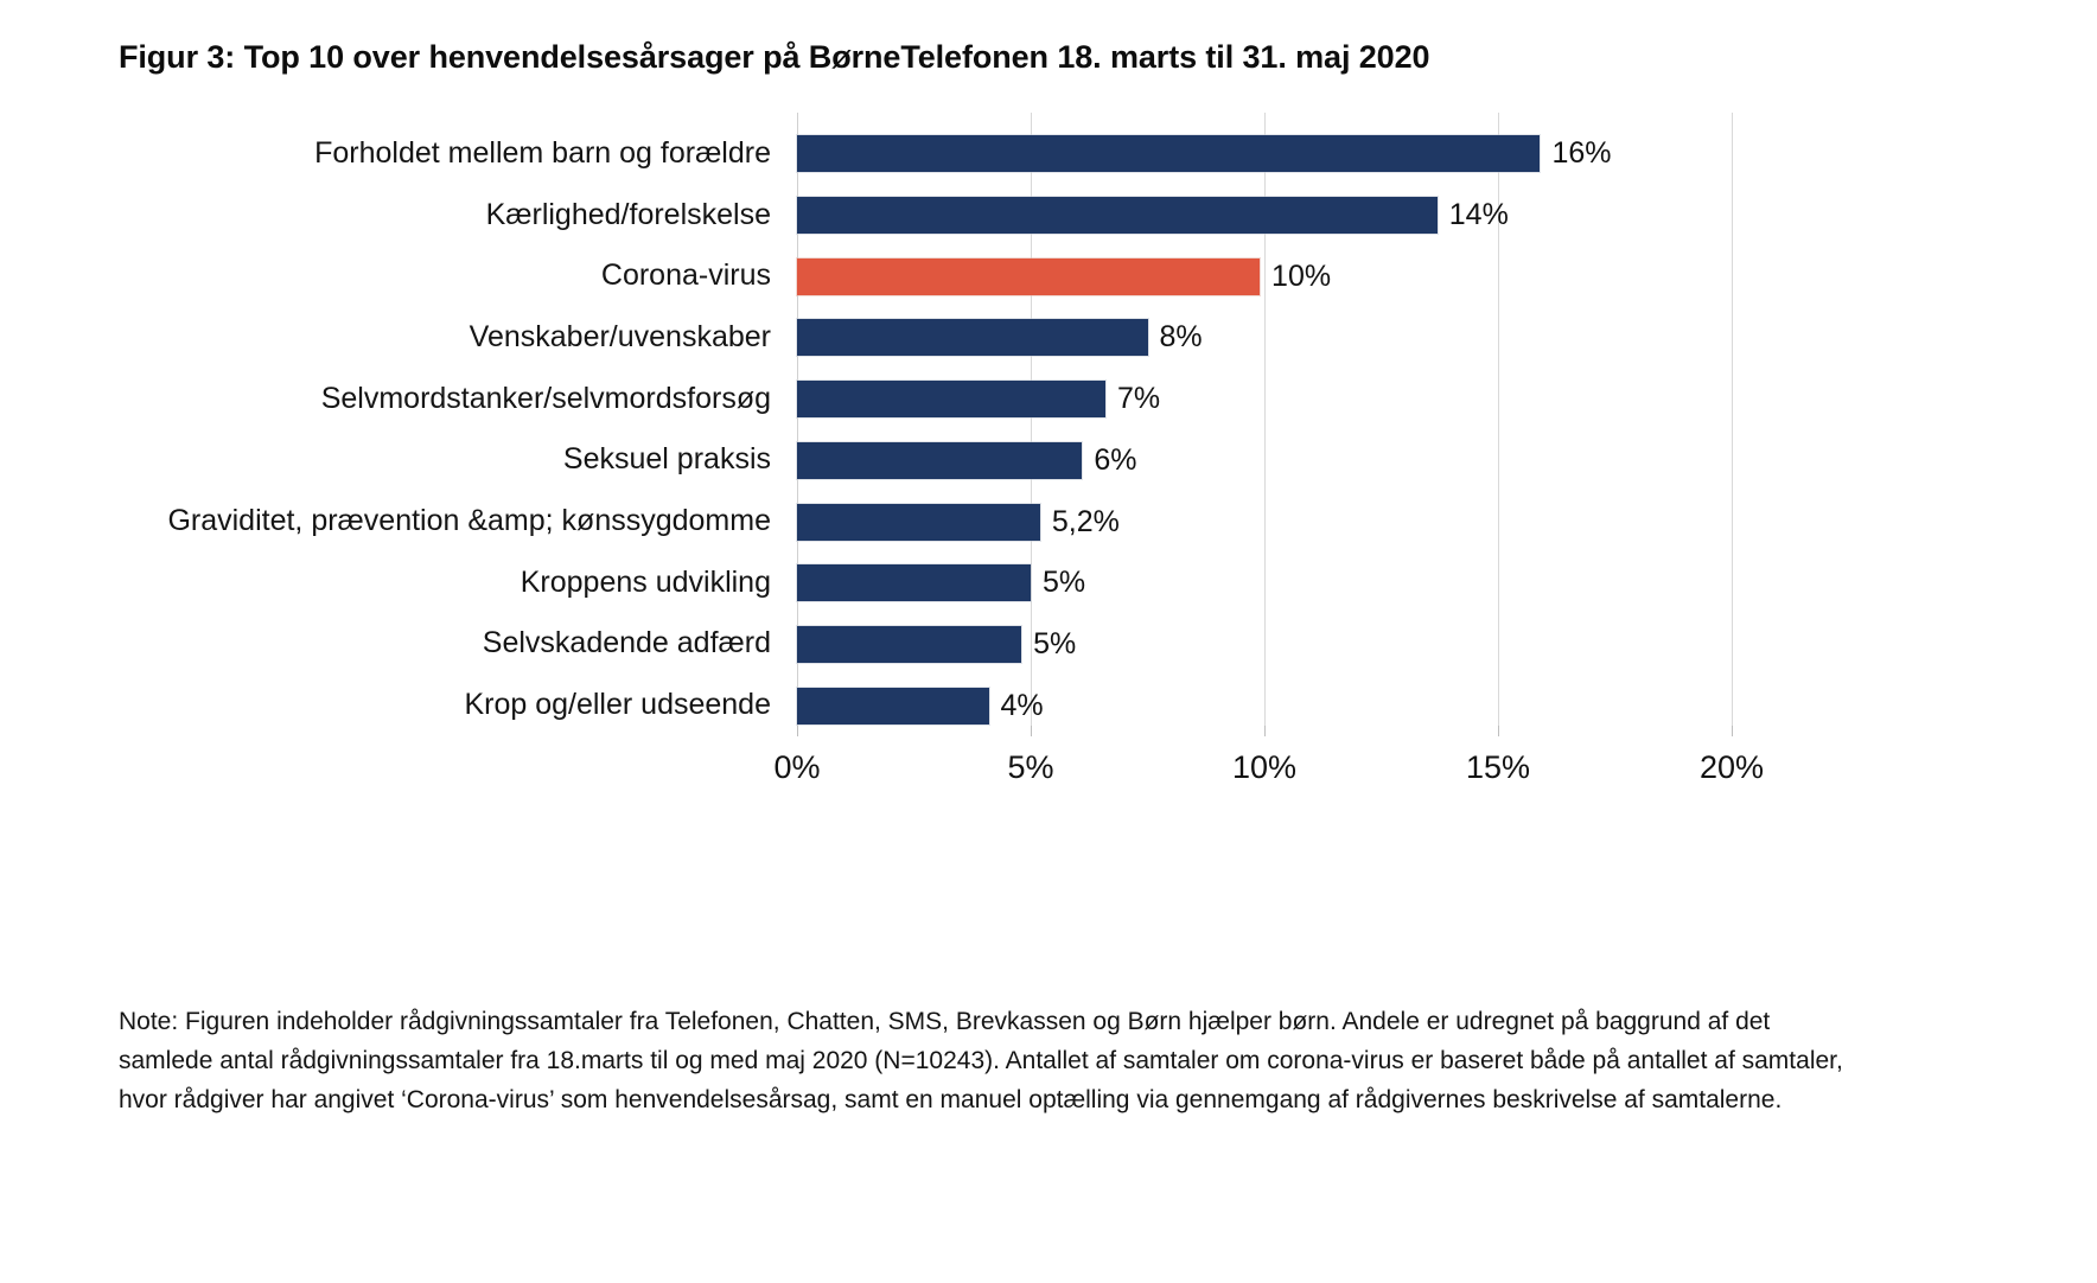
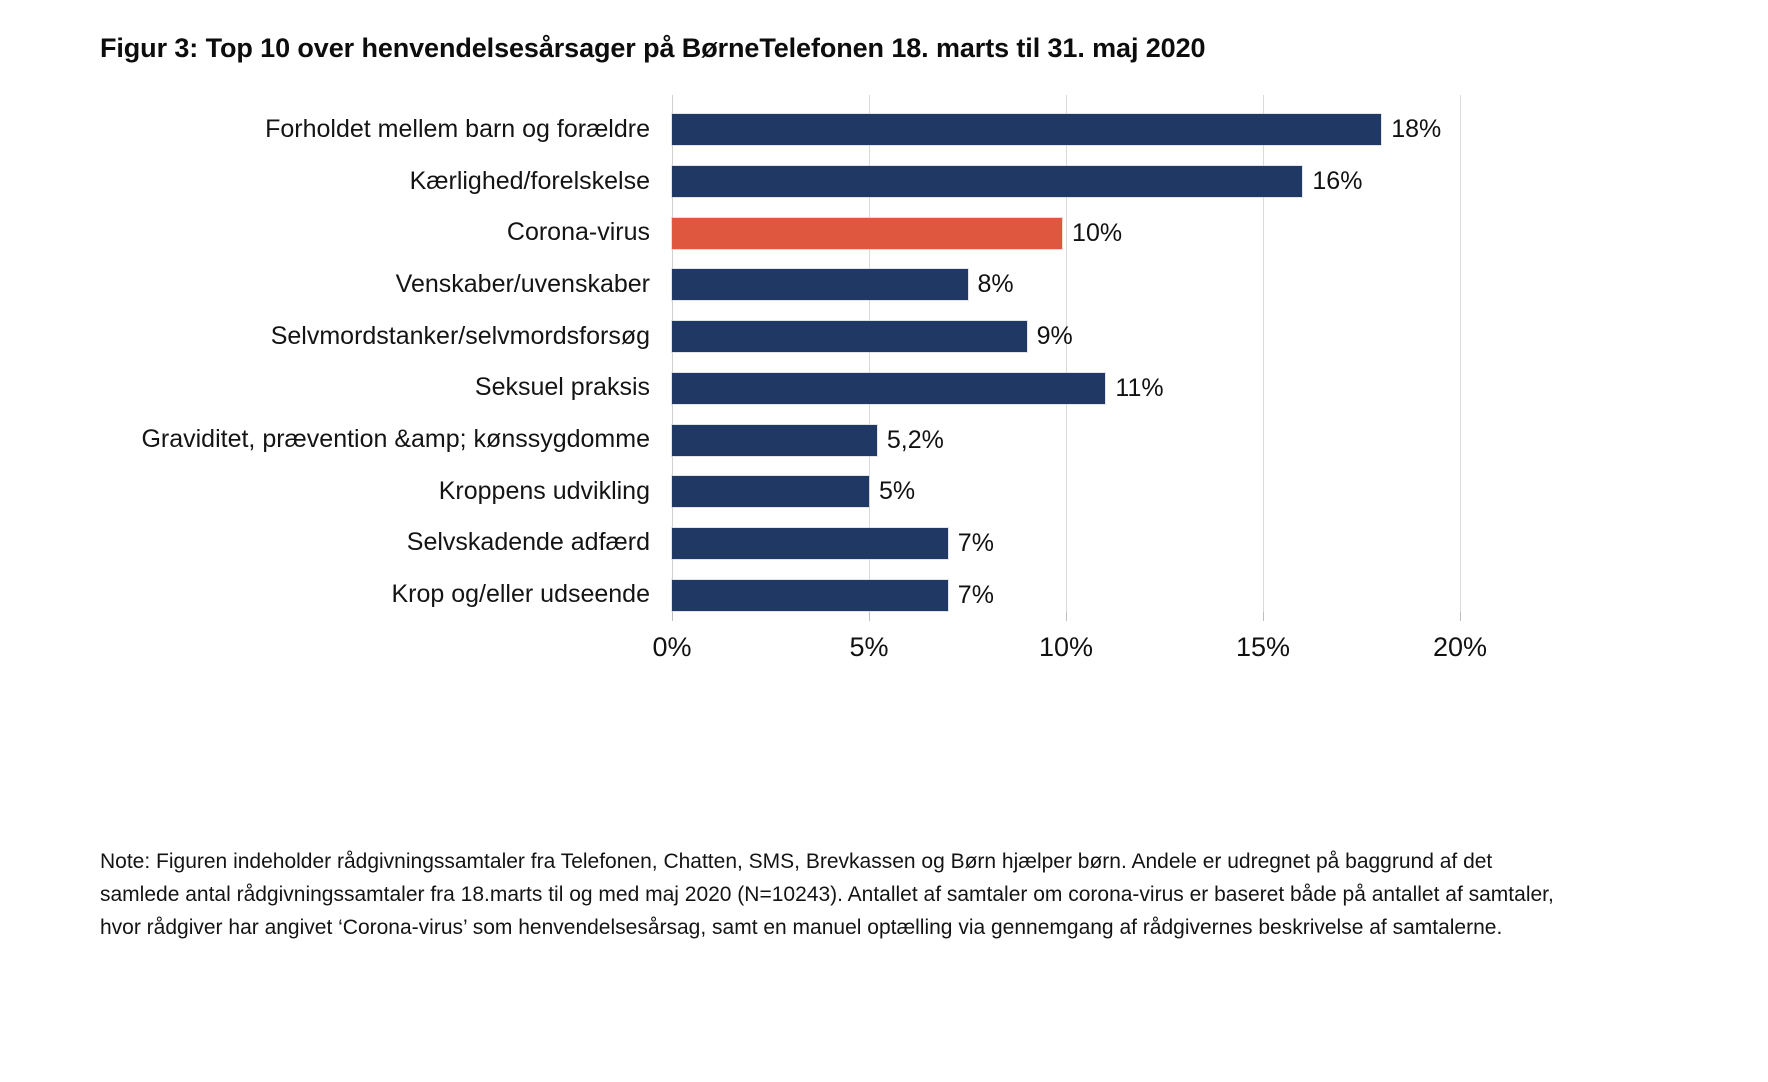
Forholdet mellem barn og forældre: 16% -> 18%
Kærlighed/forelskelse: 14% -> 16%
Selvmordstanker/selvmordsforsøg: 7% -> 9%
Seksuel praksis: 6% -> 11%
Selvskadende adfærd: 5% -> 7%
Krop og/eller udseende: 4% -> 7%
